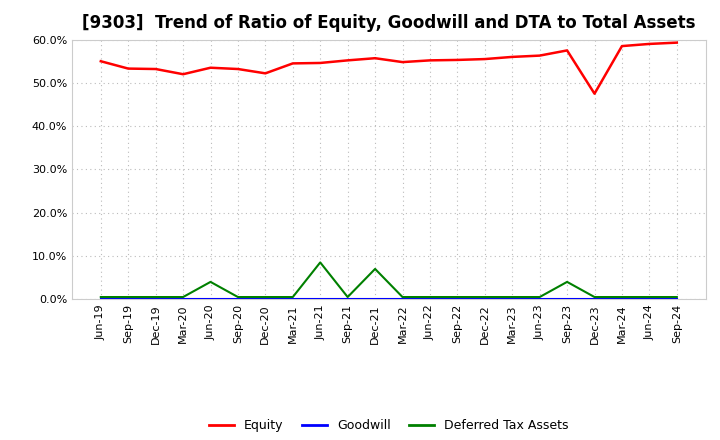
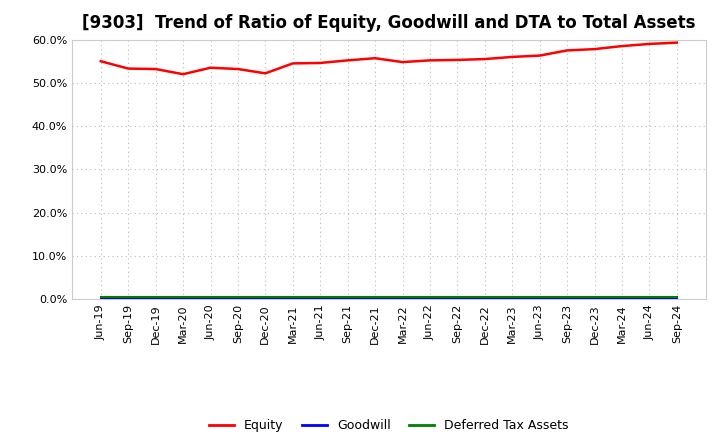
Deferred Tax Assets/Jun-20: 4.0% -> 0.5%
Deferred Tax Assets/Jun-21: 8.5% -> 0.5%
Deferred Tax Assets/Dec-21: 7.0% -> 0.5%
Deferred Tax Assets/Sep-23: 4.0% -> 0.5%
Equity/Dec-23: 47.5% -> 57.8%
